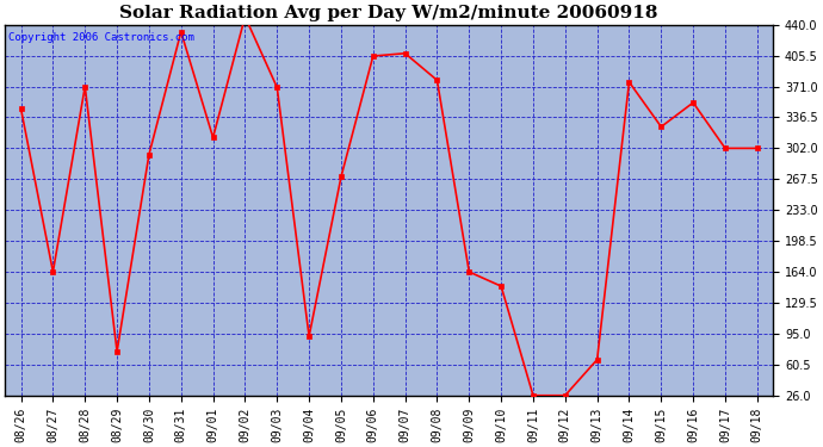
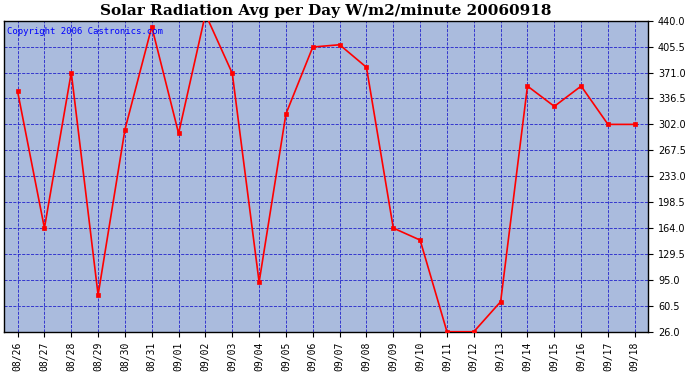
09/01: 314 -> 290
09/05: 270 -> 316
09/14: 376 -> 353
